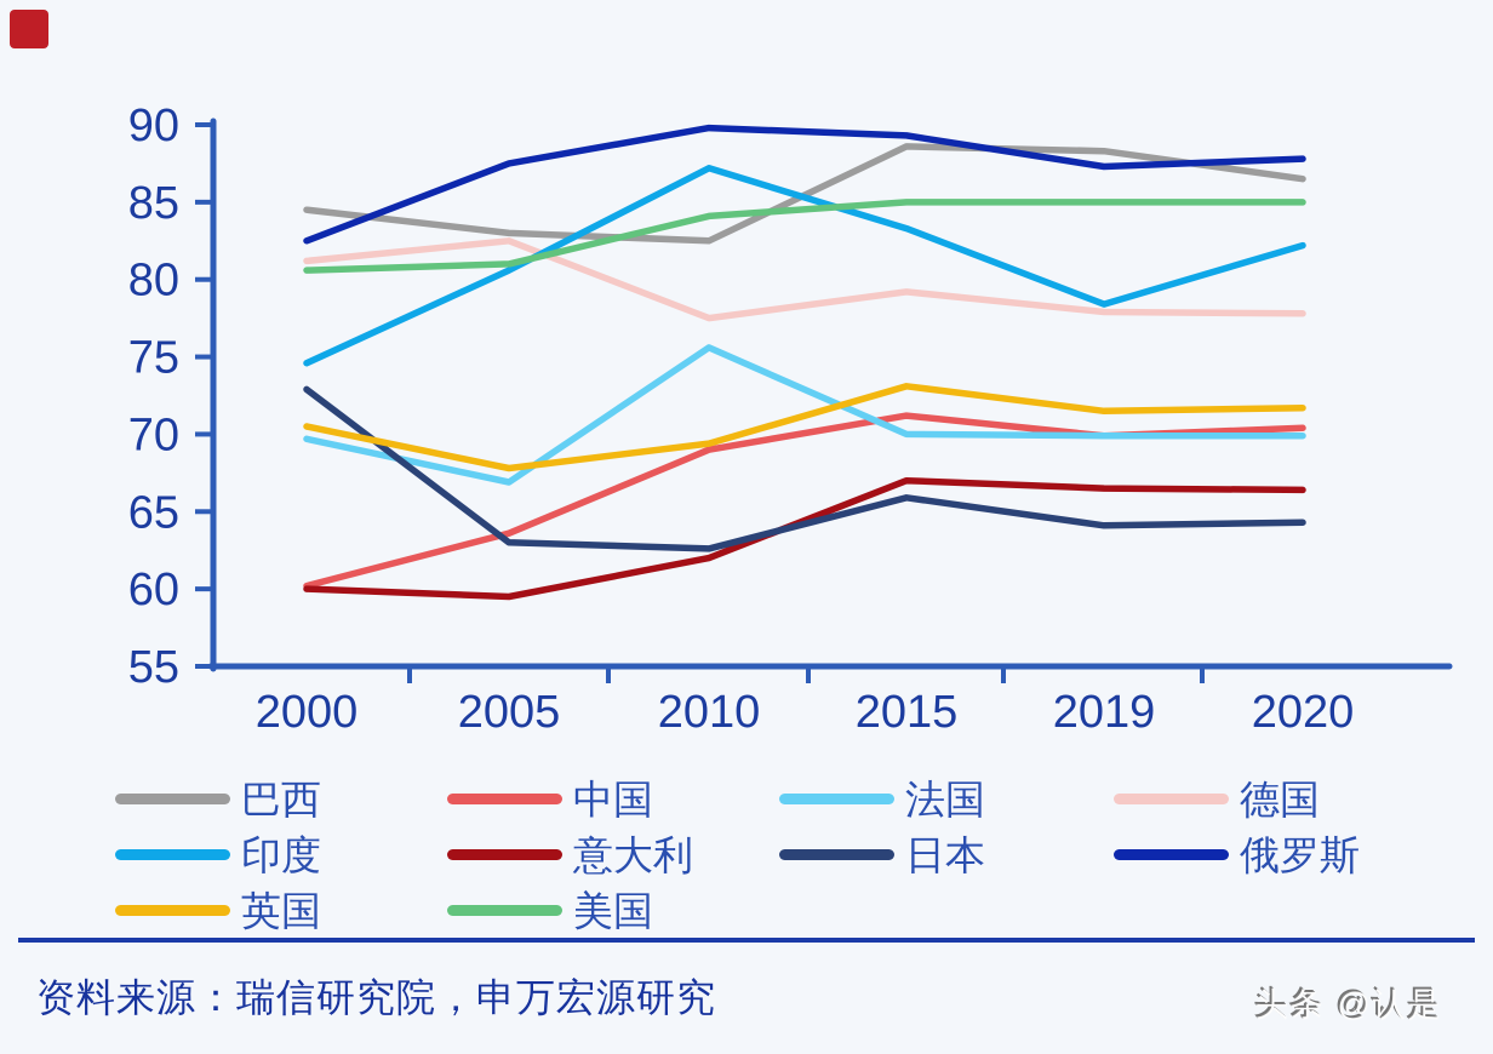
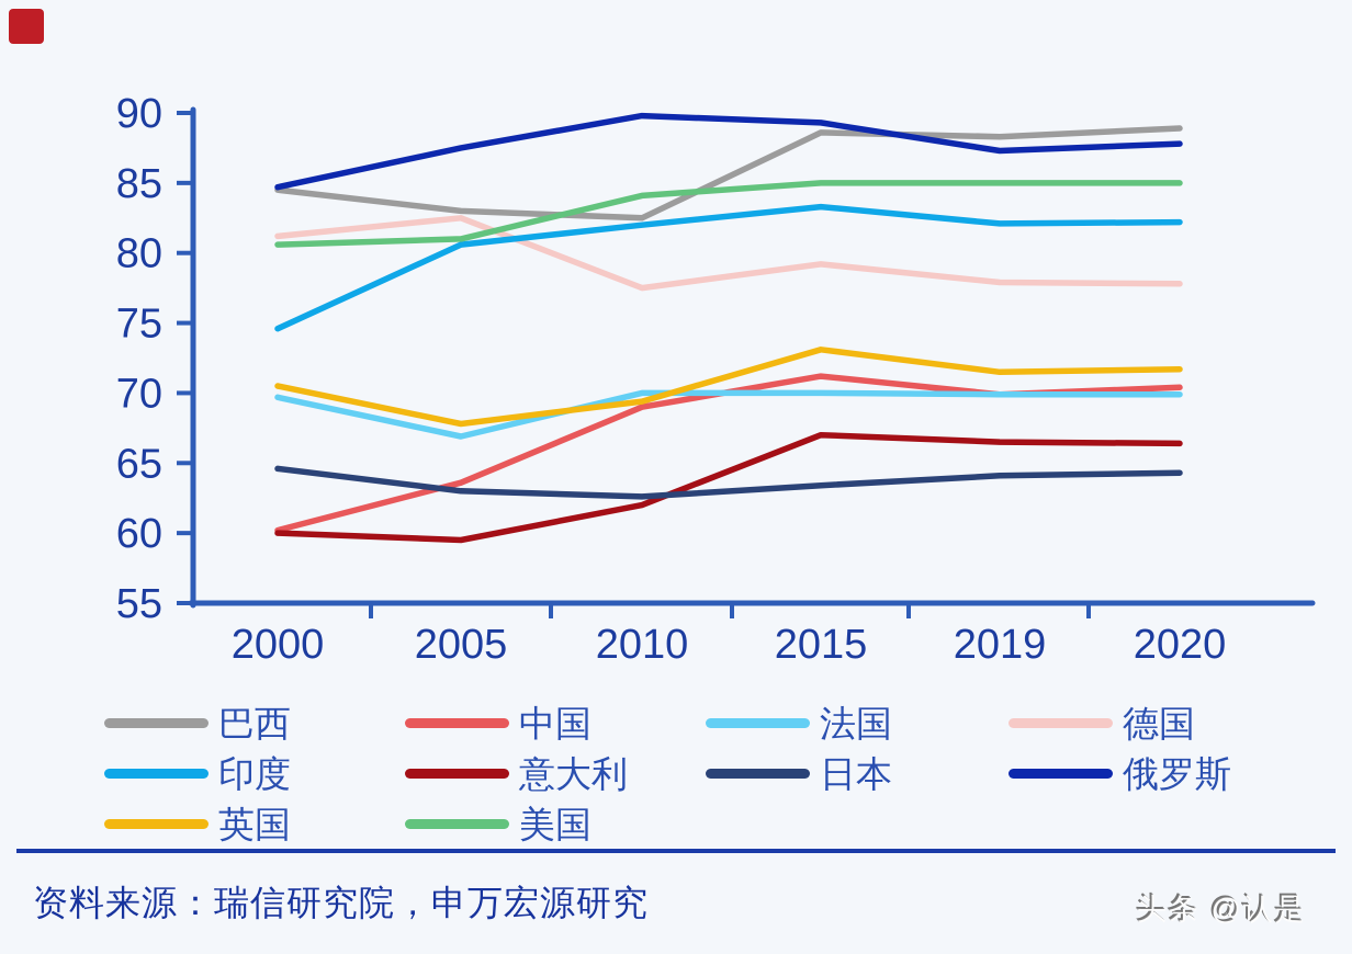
日本/2000: 72.9 -> 64.6
俄罗斯/2000: 82.5 -> 84.7
法国/2010: 75.6 -> 70.0
印度/2010: 87.2 -> 82.0
日本/2015: 65.9 -> 63.4
印度/2019: 78.4 -> 82.1
巴西/2020: 86.5 -> 88.9
